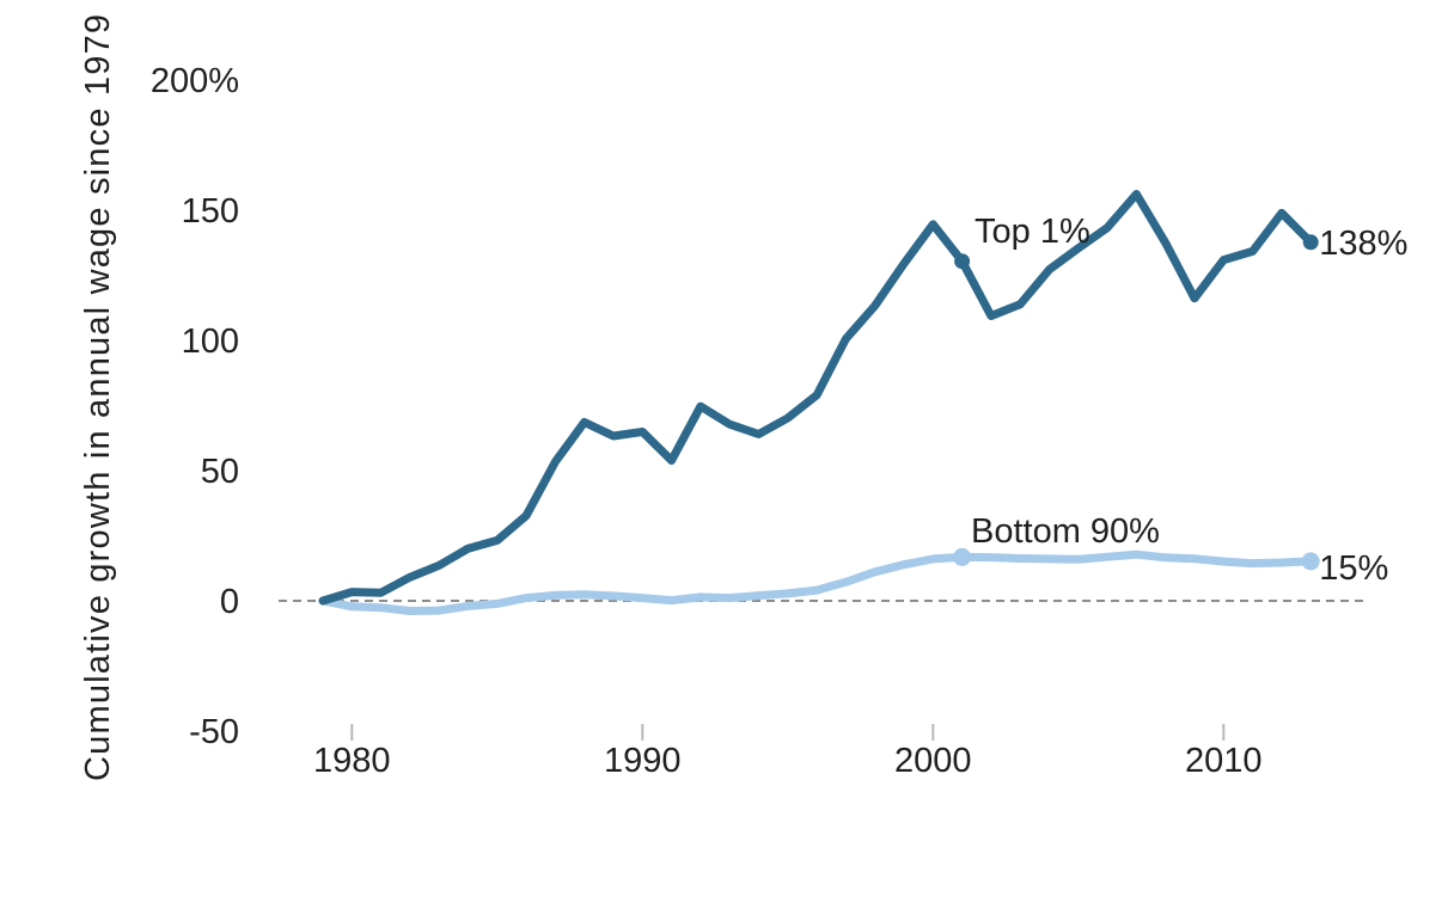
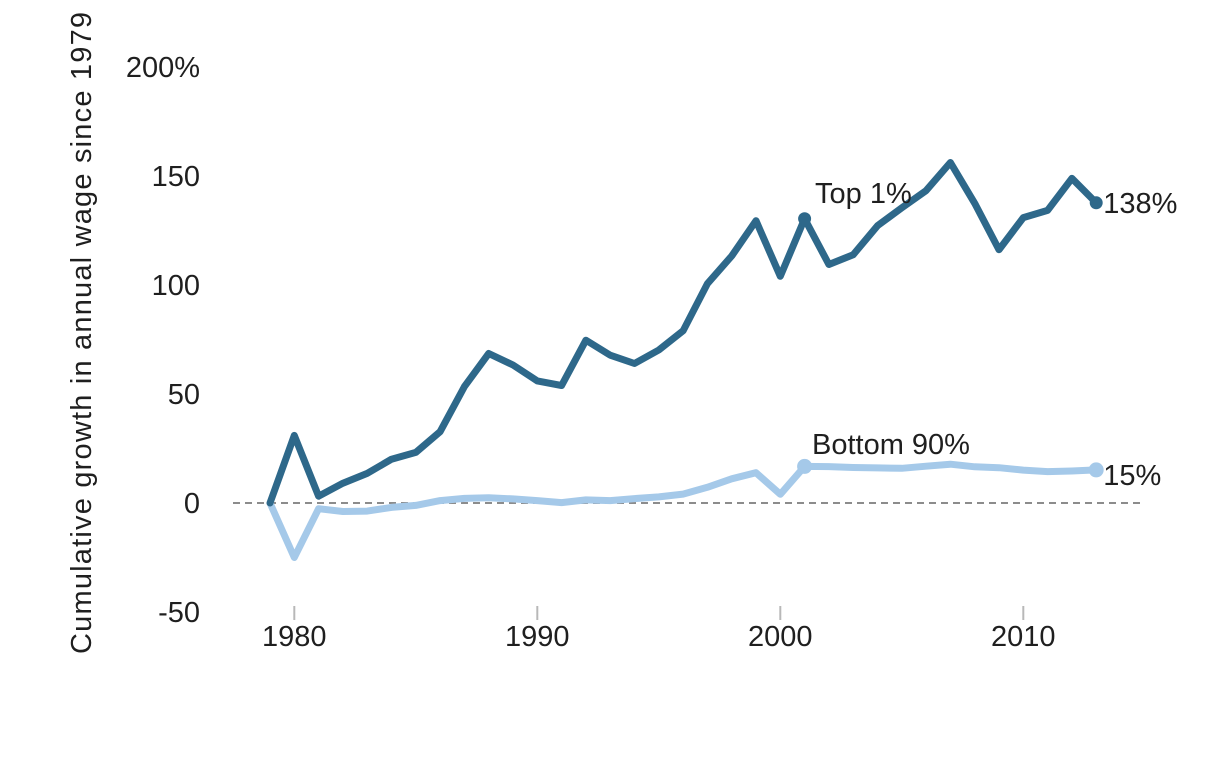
Top 1%/1980: 3% -> 31%
Bottom 90%/1980: -2% -> -25%
Top 1%/1990: 65% -> 56%
Top 1%/2000: 145% -> 104%
Bottom 90%/2000: 16% -> 4%
